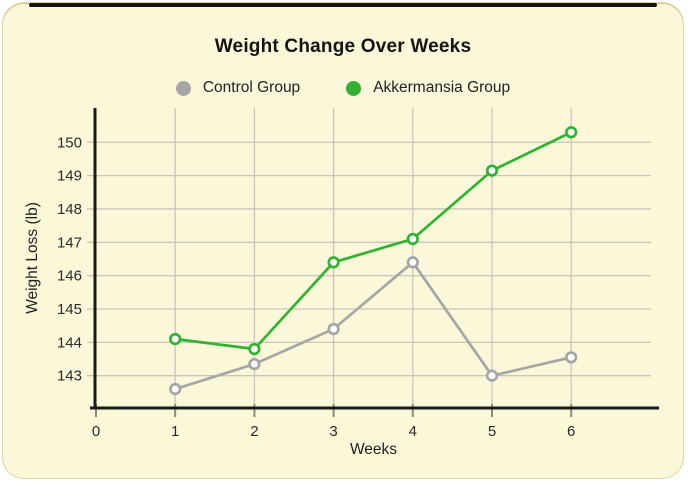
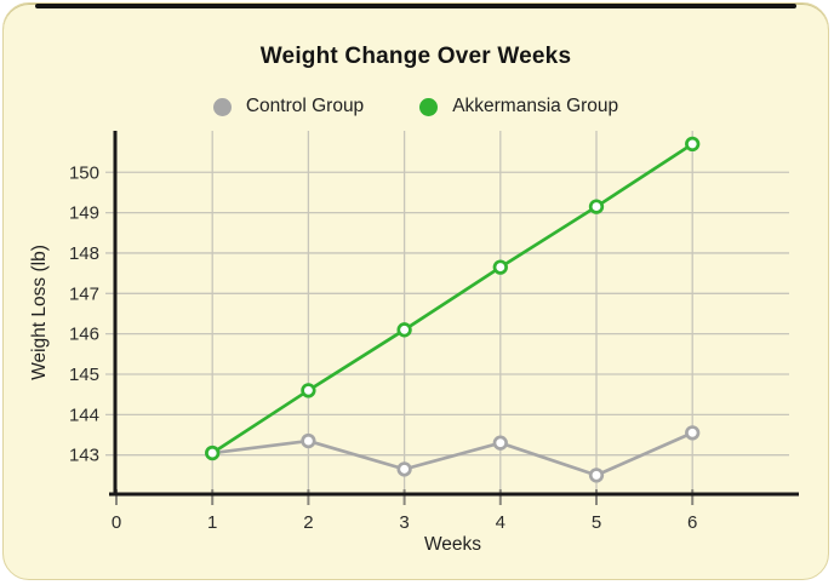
Control Group/1: 142.6 -> 143.1
Akkermansia Group/1: 144.1 -> 143.1
Akkermansia Group/2: 143.8 -> 144.6
Control Group/3: 144.4 -> 142.7
Akkermansia Group/3: 146.4 -> 146.1
Control Group/4: 146.4 -> 143.3
Akkermansia Group/4: 147.1 -> 147.7
Control Group/5: 143.0 -> 142.5
Akkermansia Group/6: 150.3 -> 150.7
